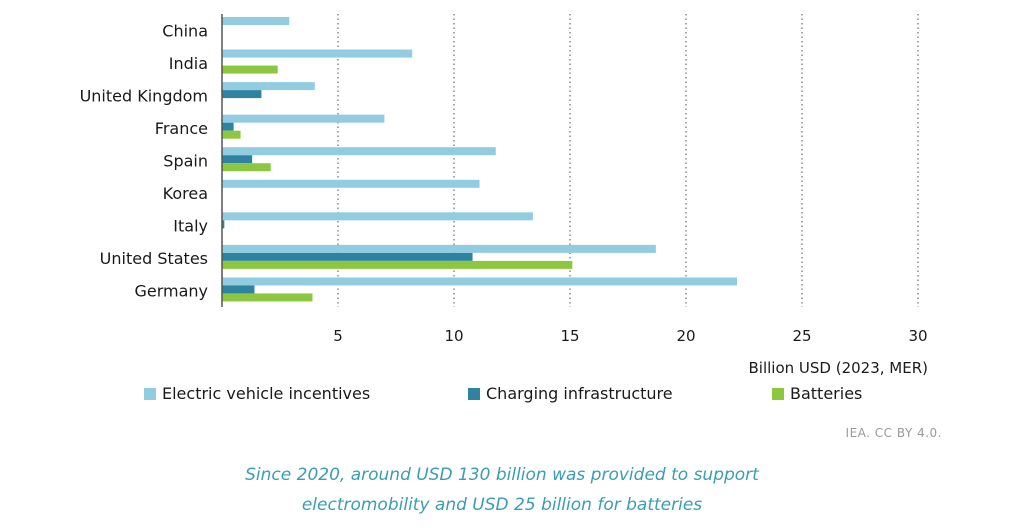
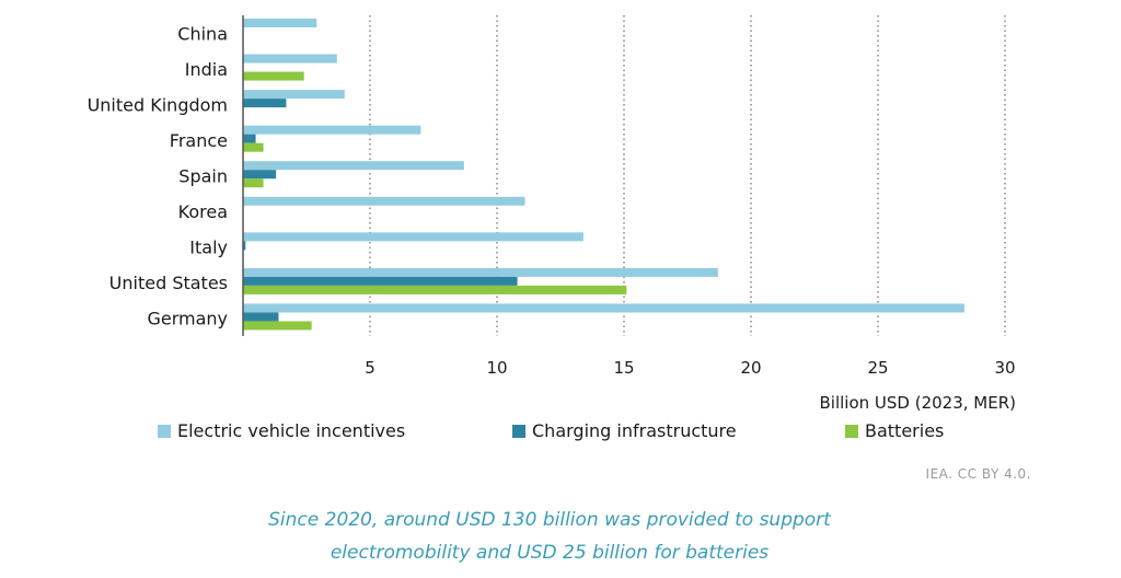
Electric vehicle incentives/India: 8.2 -> 3.7
Electric vehicle incentives/Spain: 11.8 -> 8.7
Batteries/Spain: 2.1 -> 0.8
Electric vehicle incentives/Germany: 22.2 -> 28.4
Batteries/Germany: 3.9 -> 2.7
